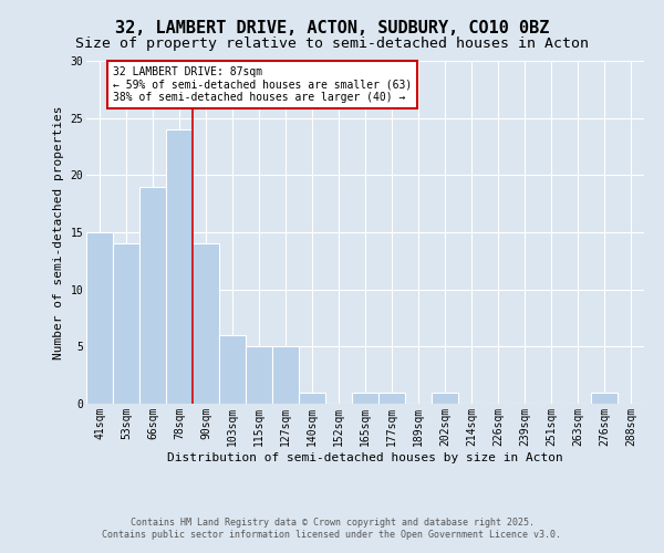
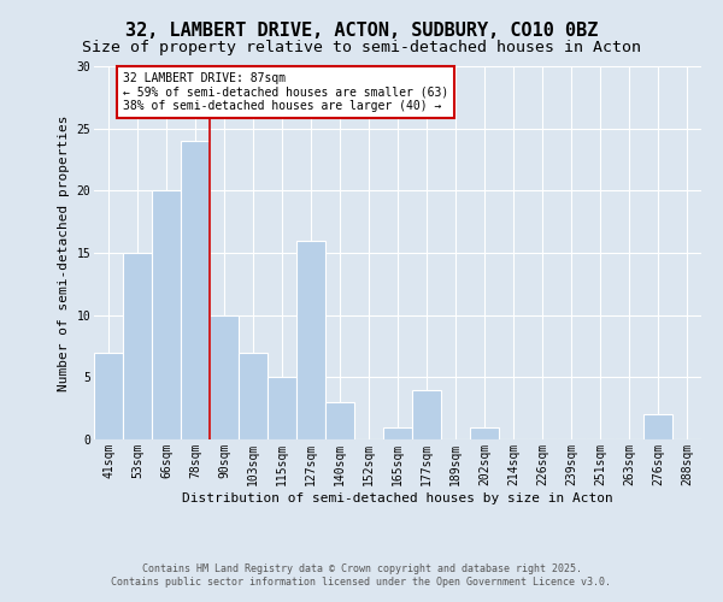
41sqm: 15 -> 7
53sqm: 14 -> 15
66sqm: 19 -> 20
90sqm: 14 -> 10
103sqm: 6 -> 7
127sqm: 5 -> 16
140sqm: 1 -> 3
177sqm: 1 -> 4
276sqm: 1 -> 2
